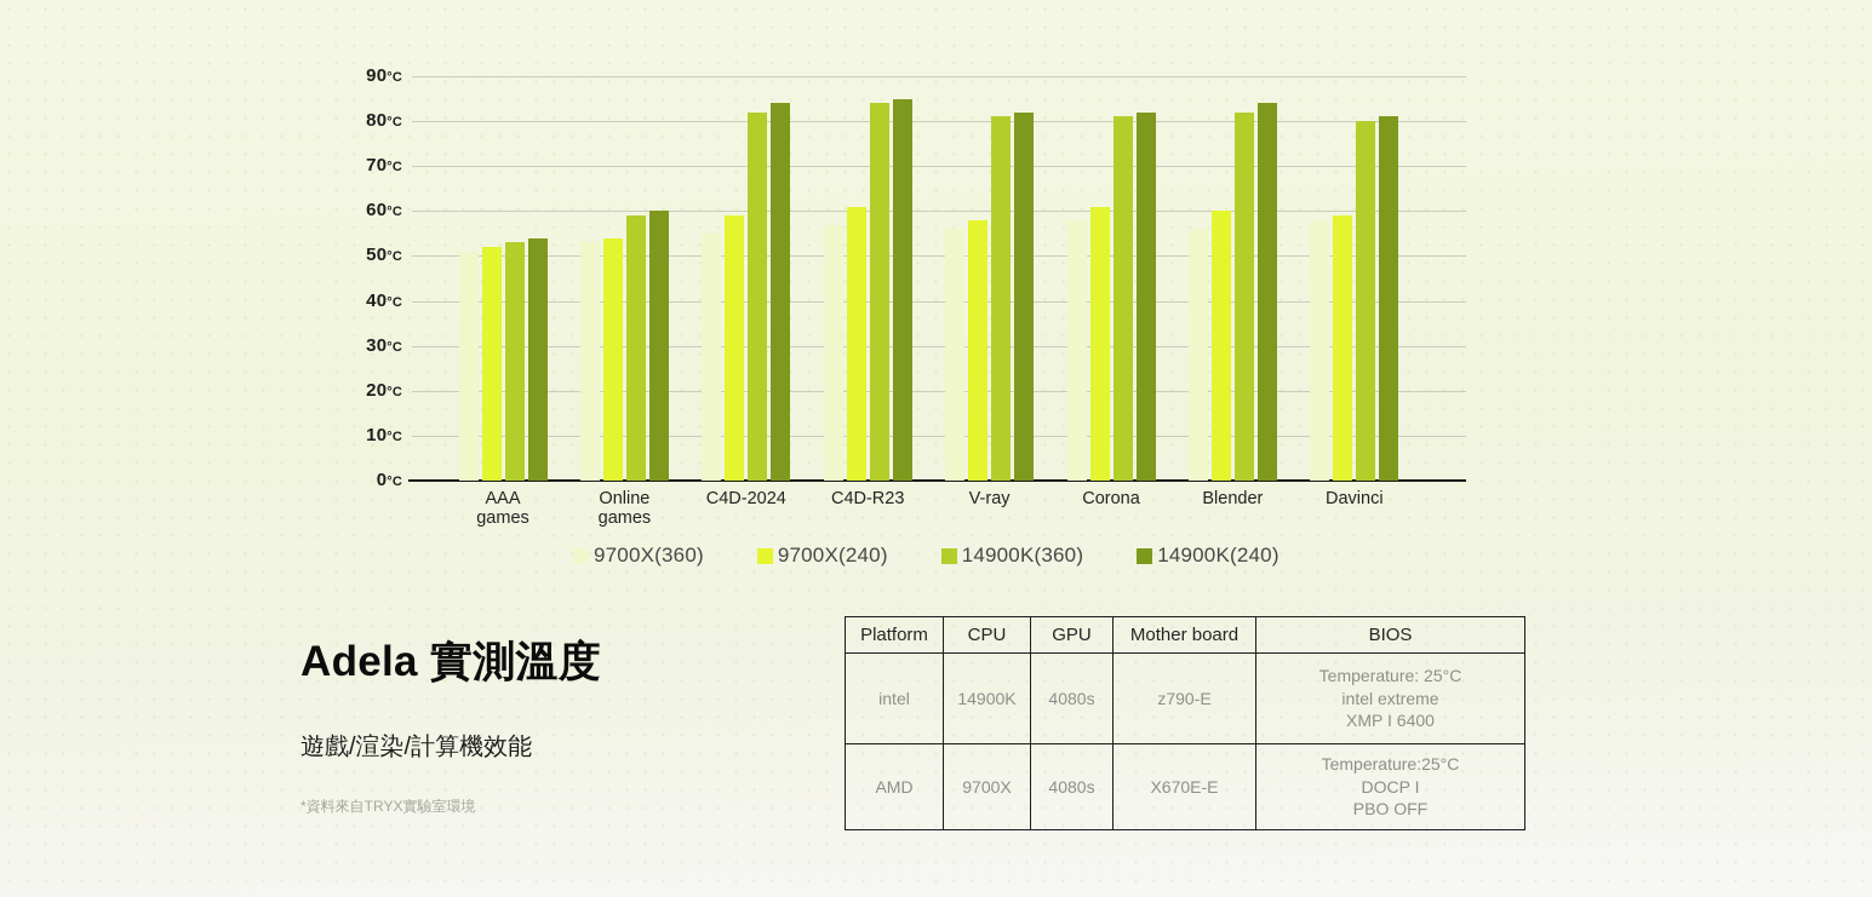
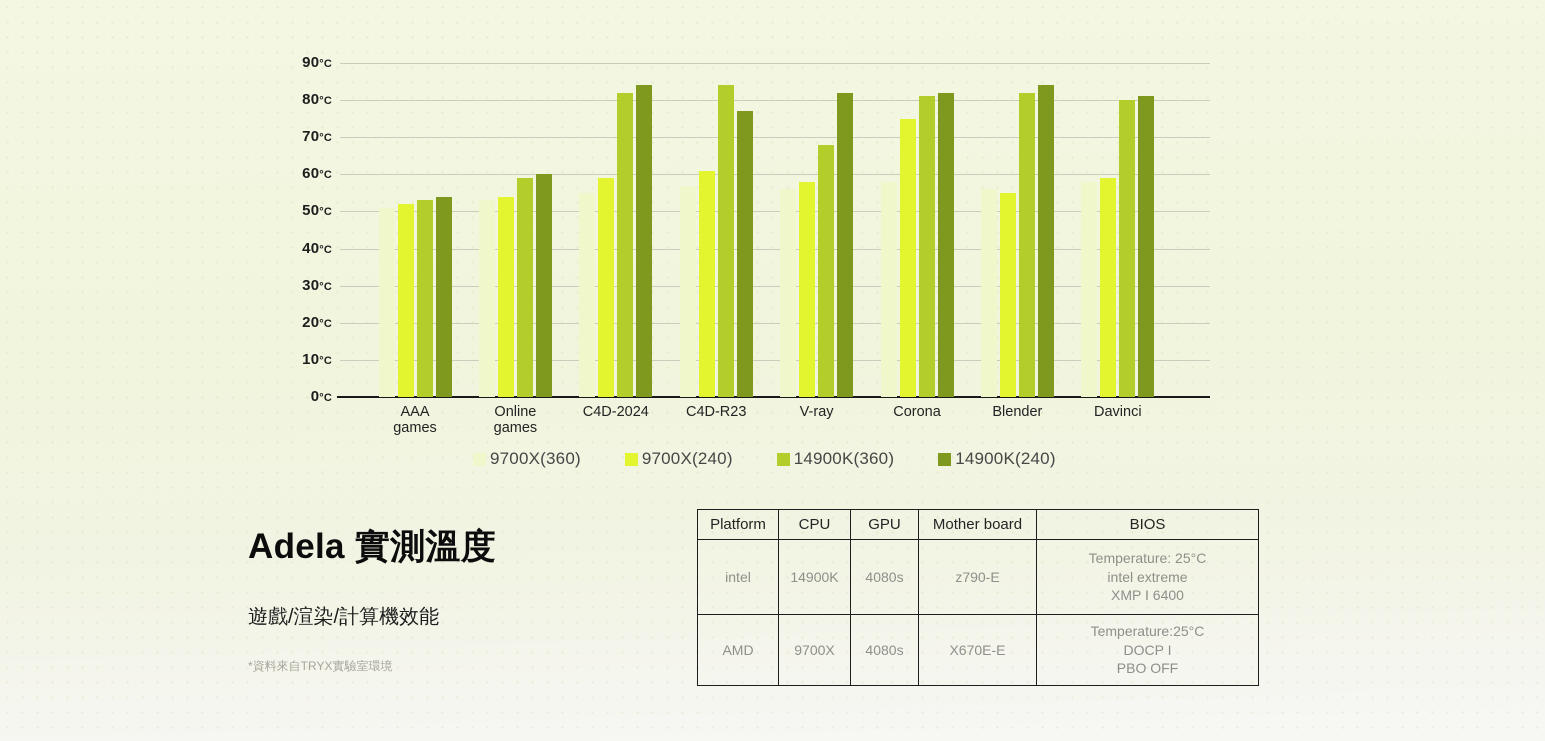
14900K(240)/C4D-R23: 85 -> 77
14900K(360)/V-ray: 81 -> 68
9700X(240)/Corona: 61 -> 75
9700X(240)/Blender: 60 -> 55
